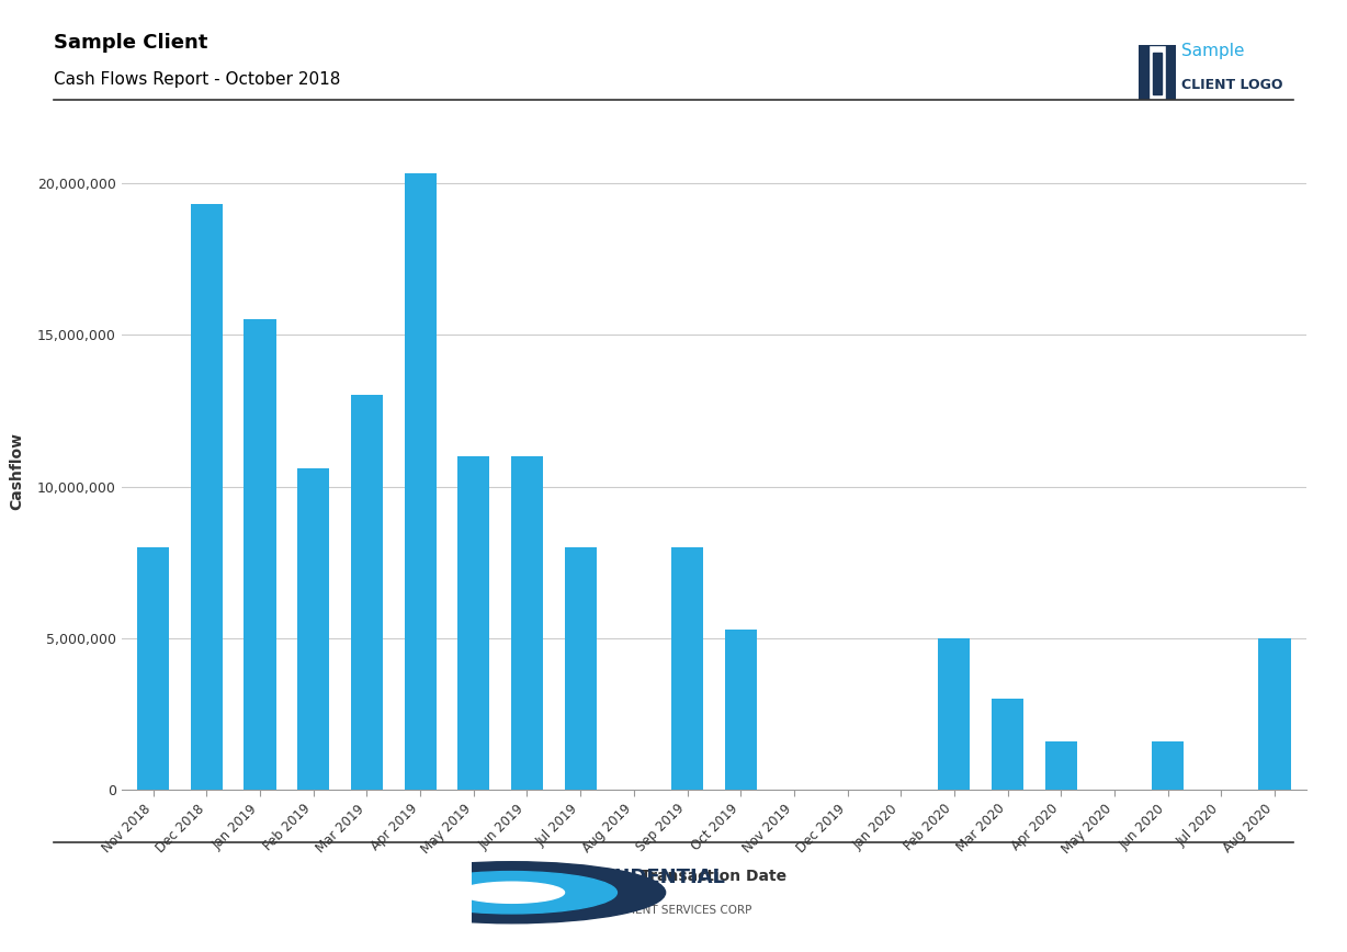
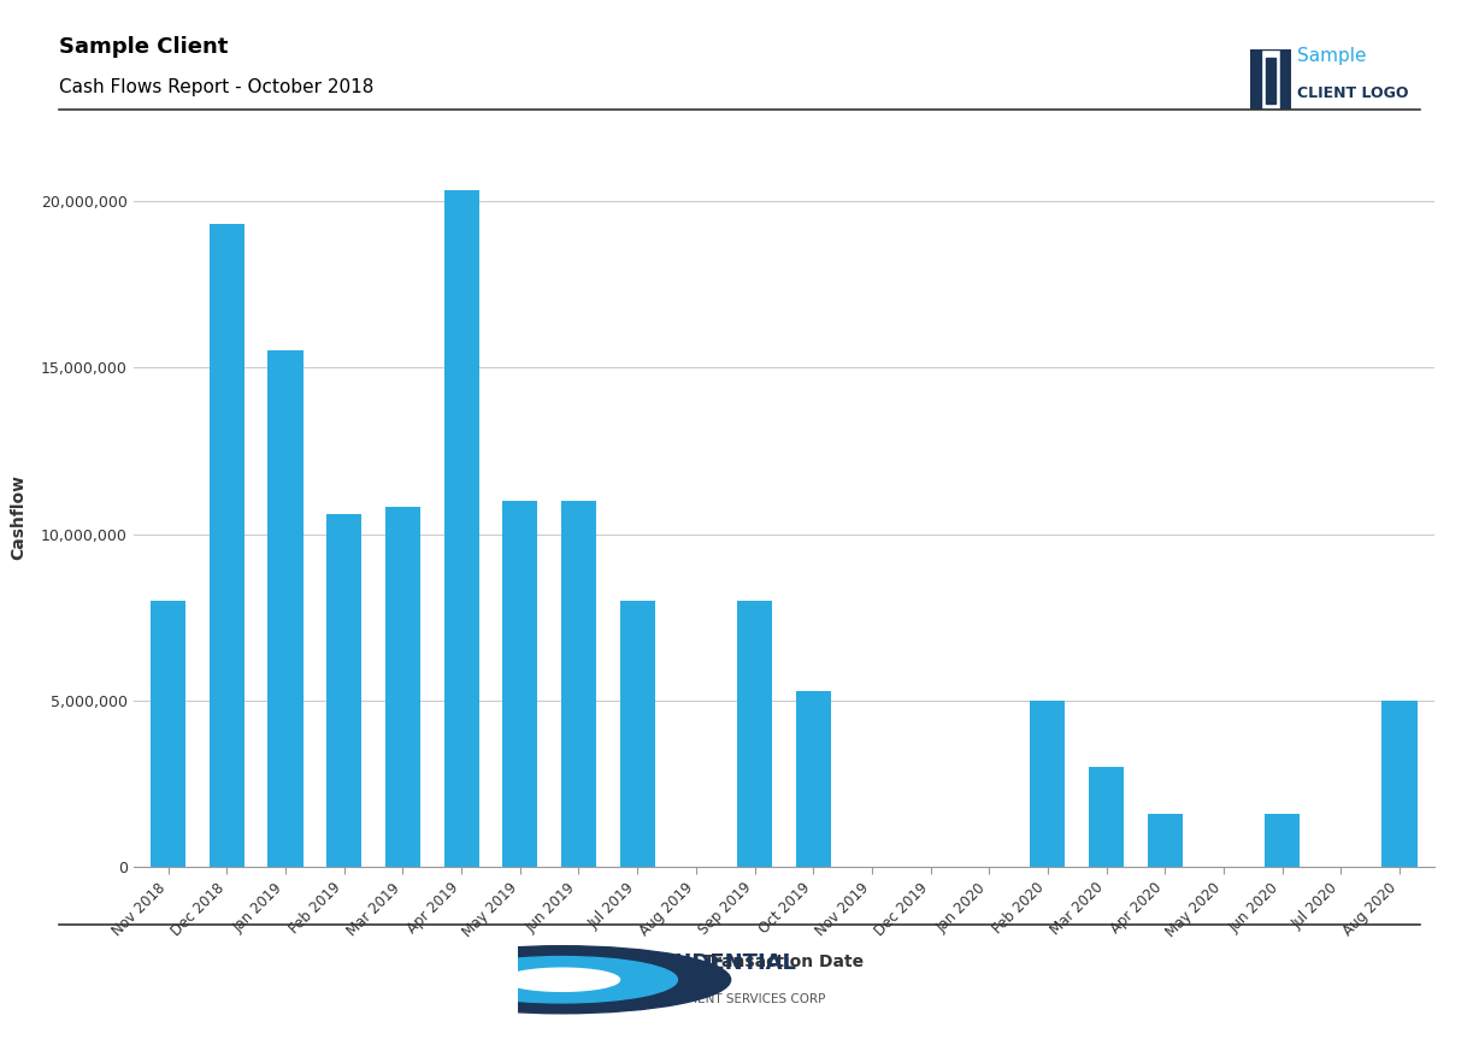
Mar 2019: 13,000,000 -> 10,800,000
